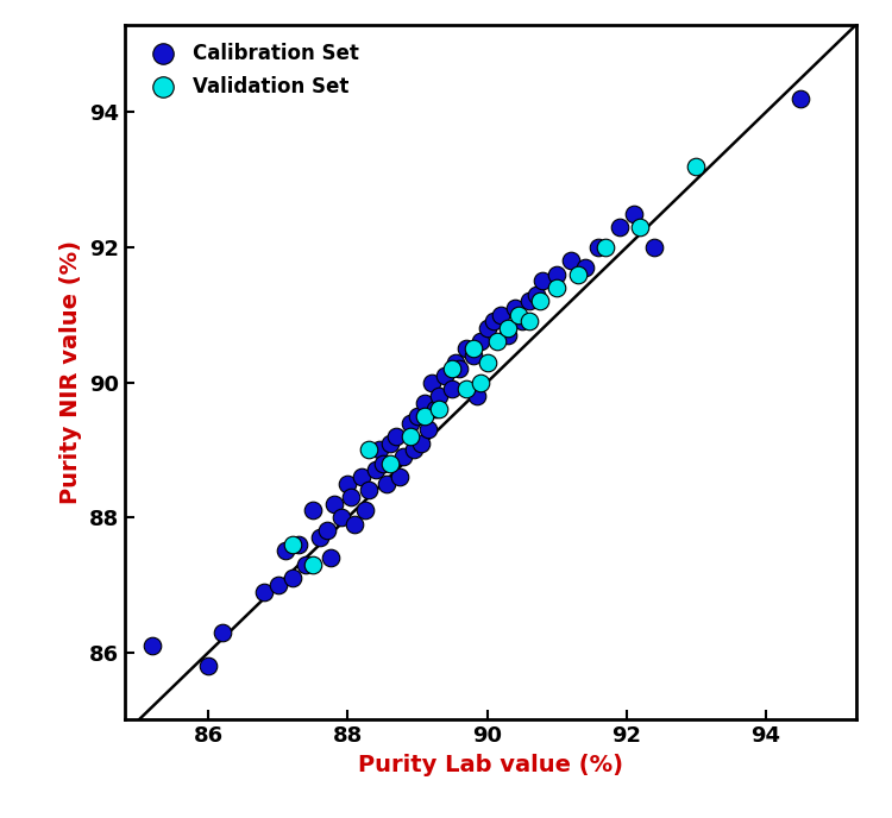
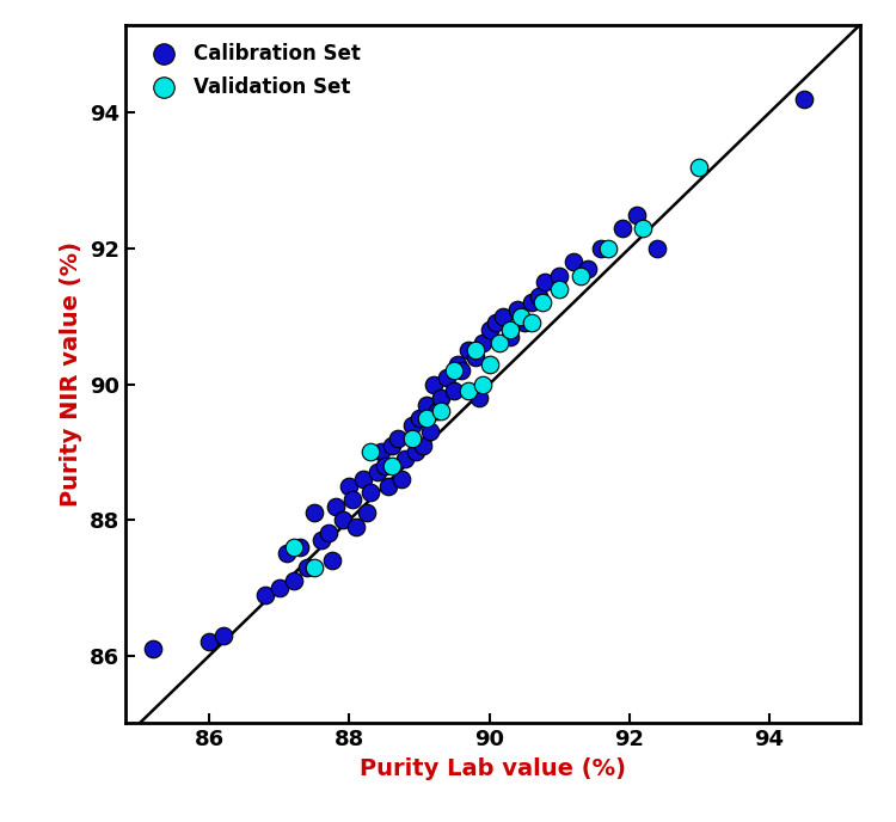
Calibration Set/86: 85.8 -> 86.2
